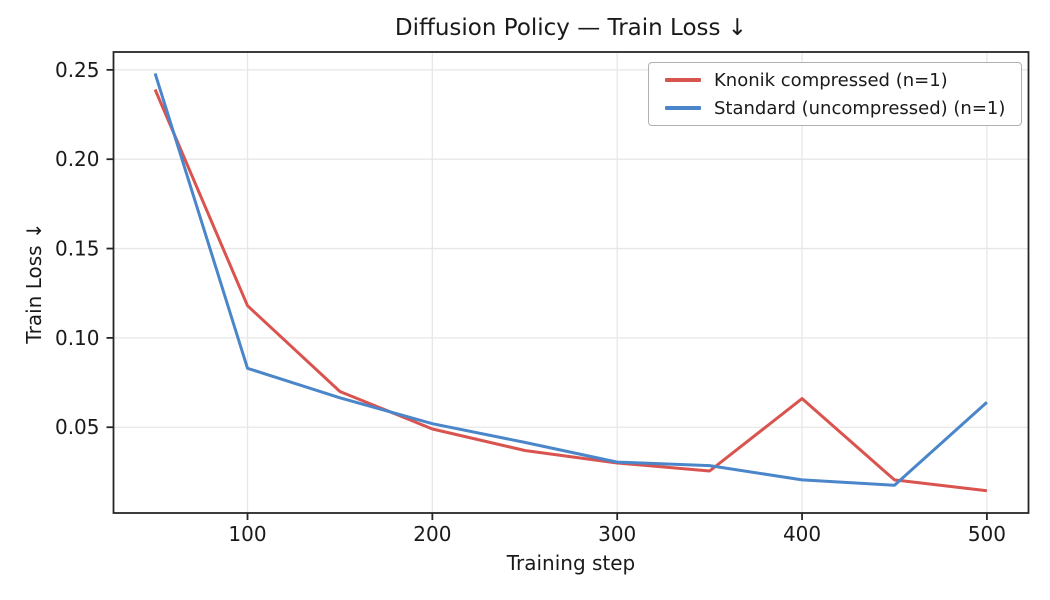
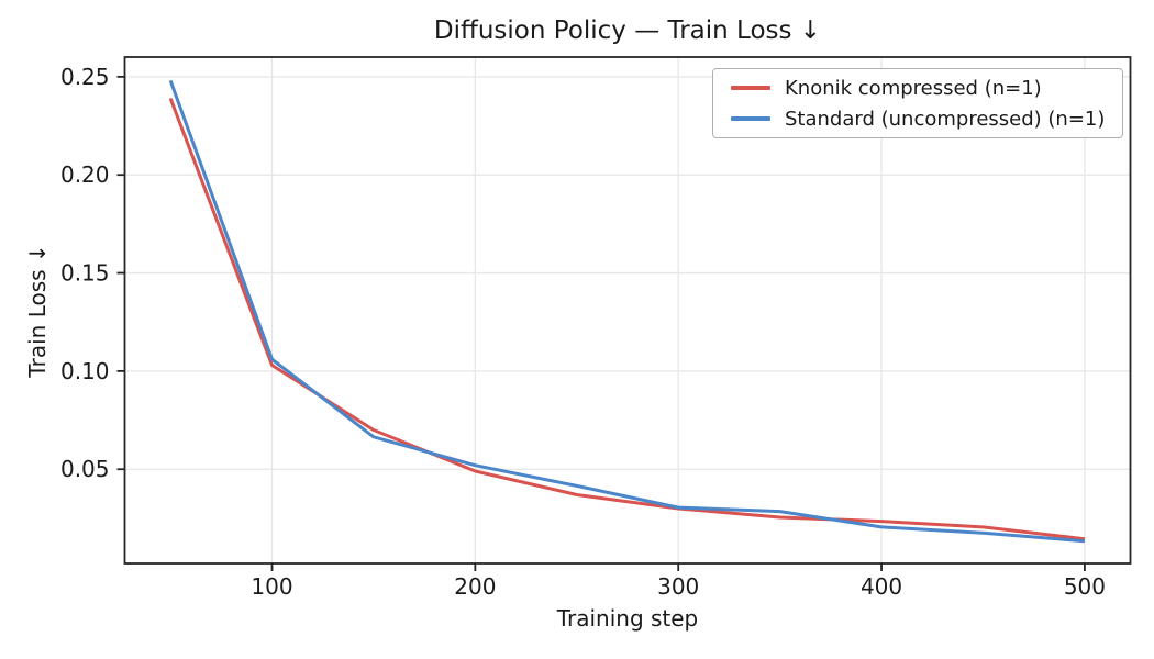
Knonik compressed (n=1)/100: 0.118 -> 0.103
Standard (uncompressed) (n=1)/100: 0.083 -> 0.106
Knonik compressed (n=1)/400: 0.066 -> 0.024
Standard (uncompressed) (n=1)/500: 0.064 -> 0.013
